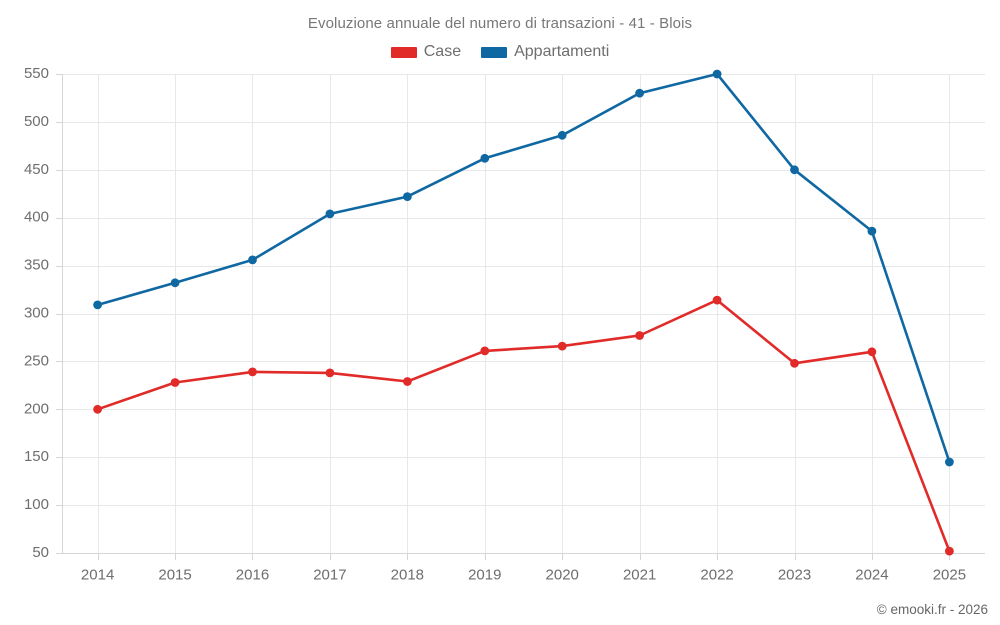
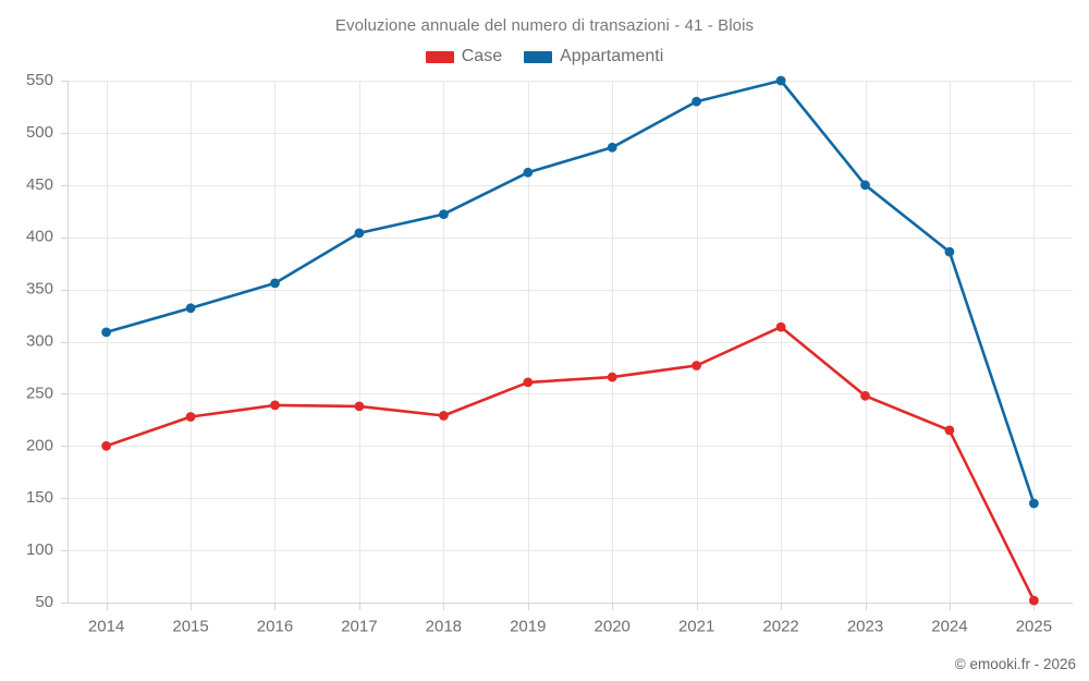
Case/2024: 260 -> 220
